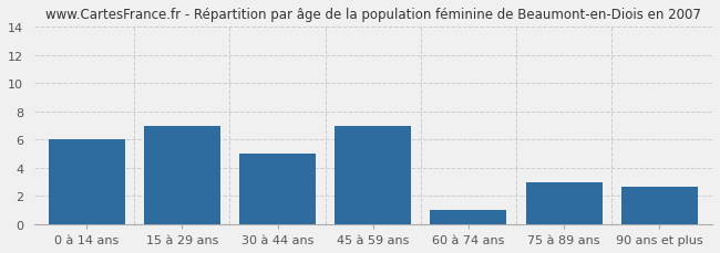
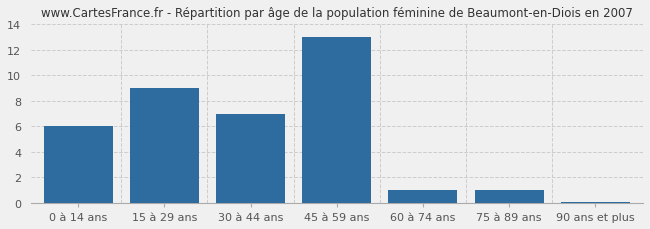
15 à 29 ans: 7.0 -> 9.0
30 à 44 ans: 5.0 -> 7.0
45 à 59 ans: 7.0 -> 13.0
75 à 89 ans: 3.0 -> 1.0
90 ans et plus: 2.7 -> 0.1
